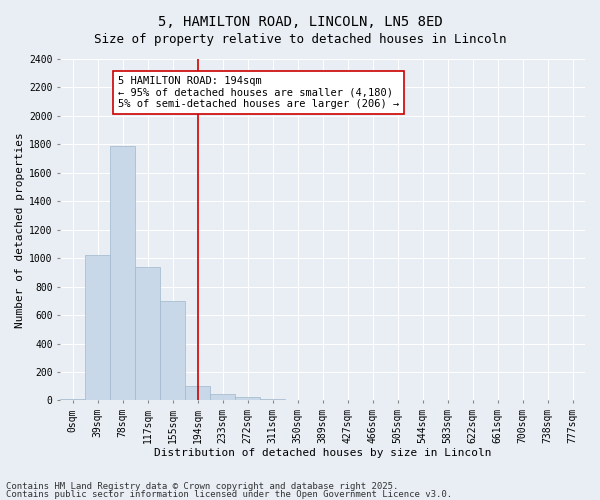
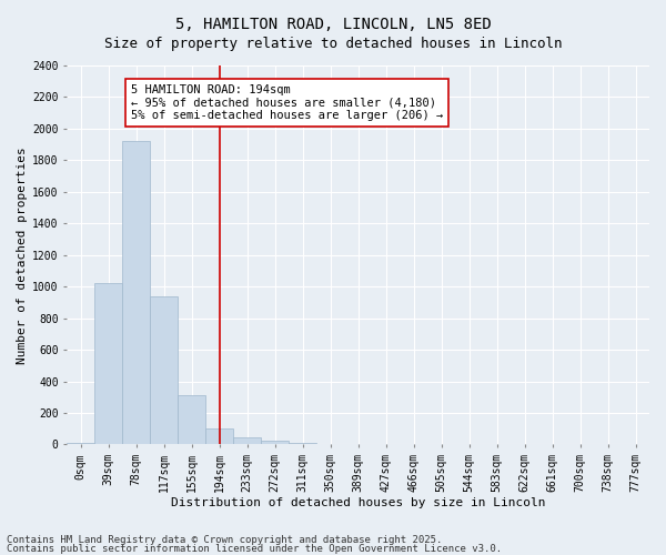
78sqm: 1790 -> 1920
155sqm: 700 -> 320
